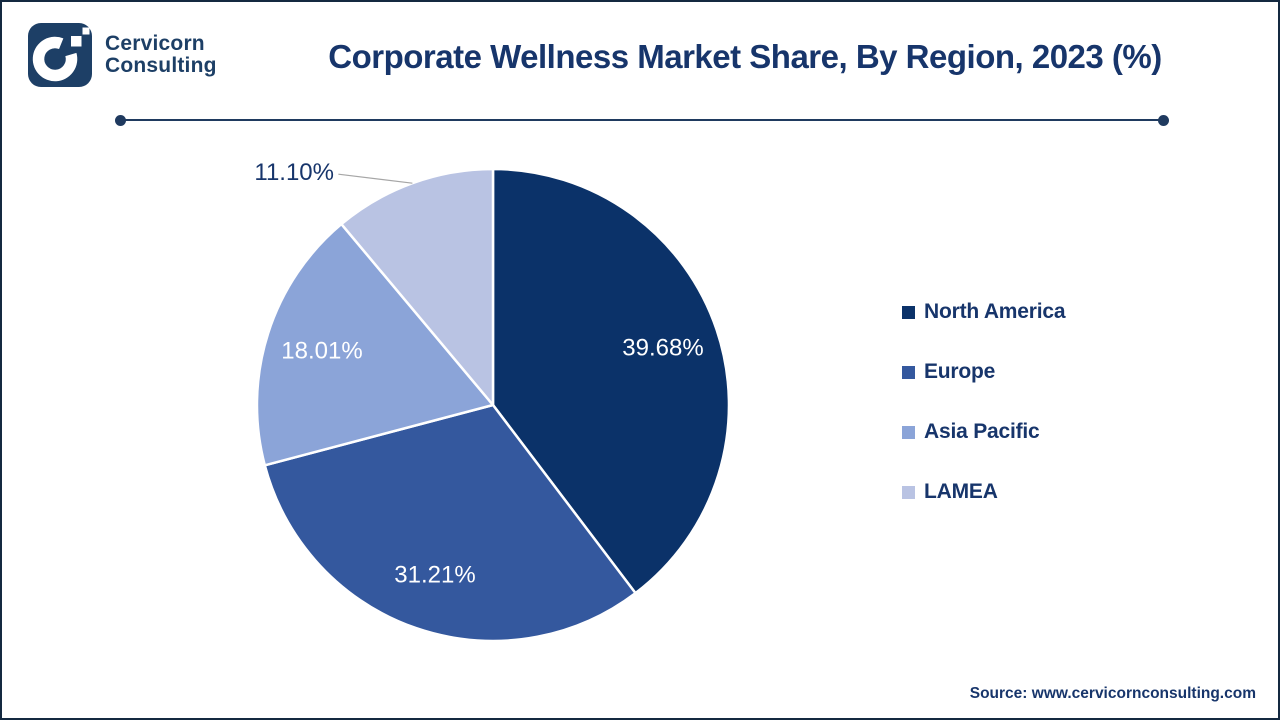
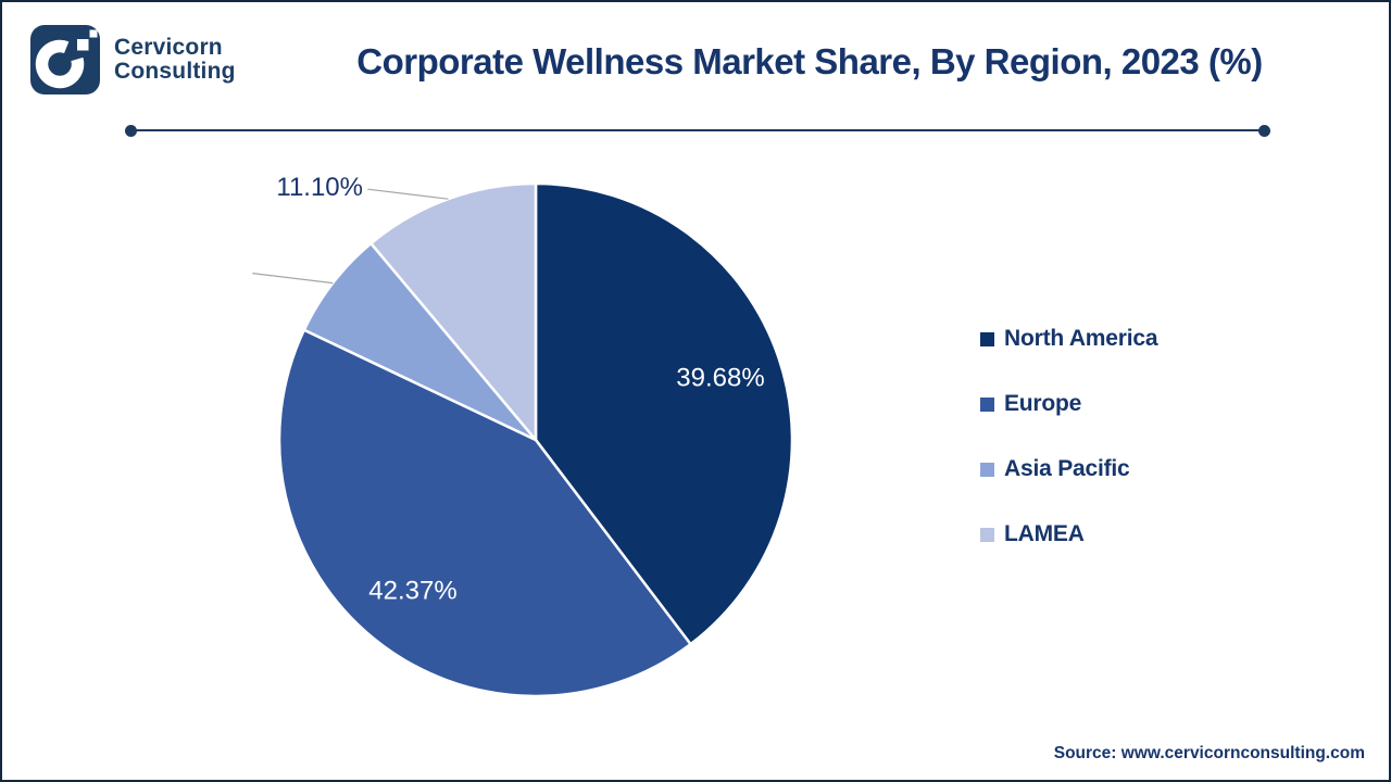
Europe: 31.21% -> 42.37%
Asia Pacific: 18.01% -> 6.85%
